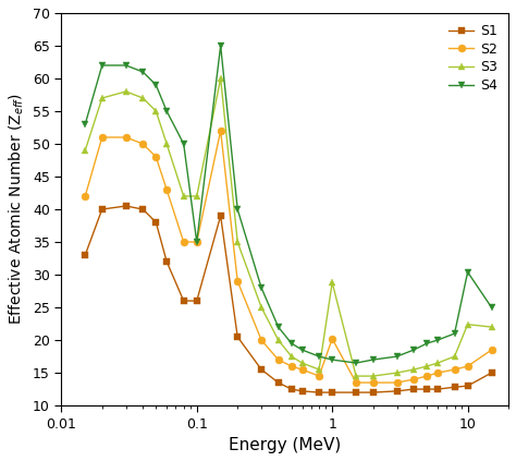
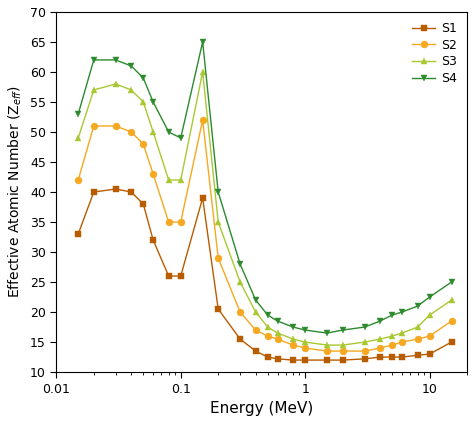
S4/0.1: 35.0 -> 49.0
S2/1: 20.2 -> 14.0
S3/1: 28.8 -> 15.0
S3/10: 22.4 -> 19.5
S4/10: 30.4 -> 22.5
